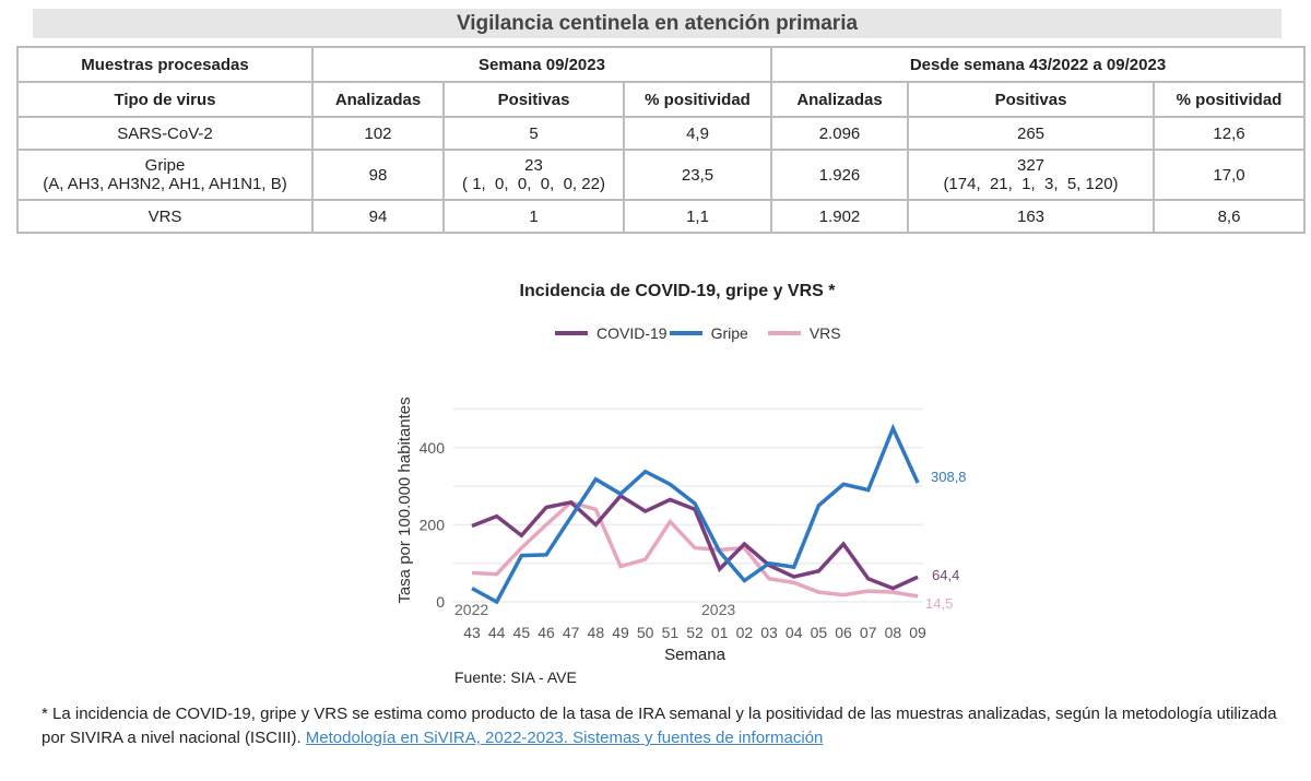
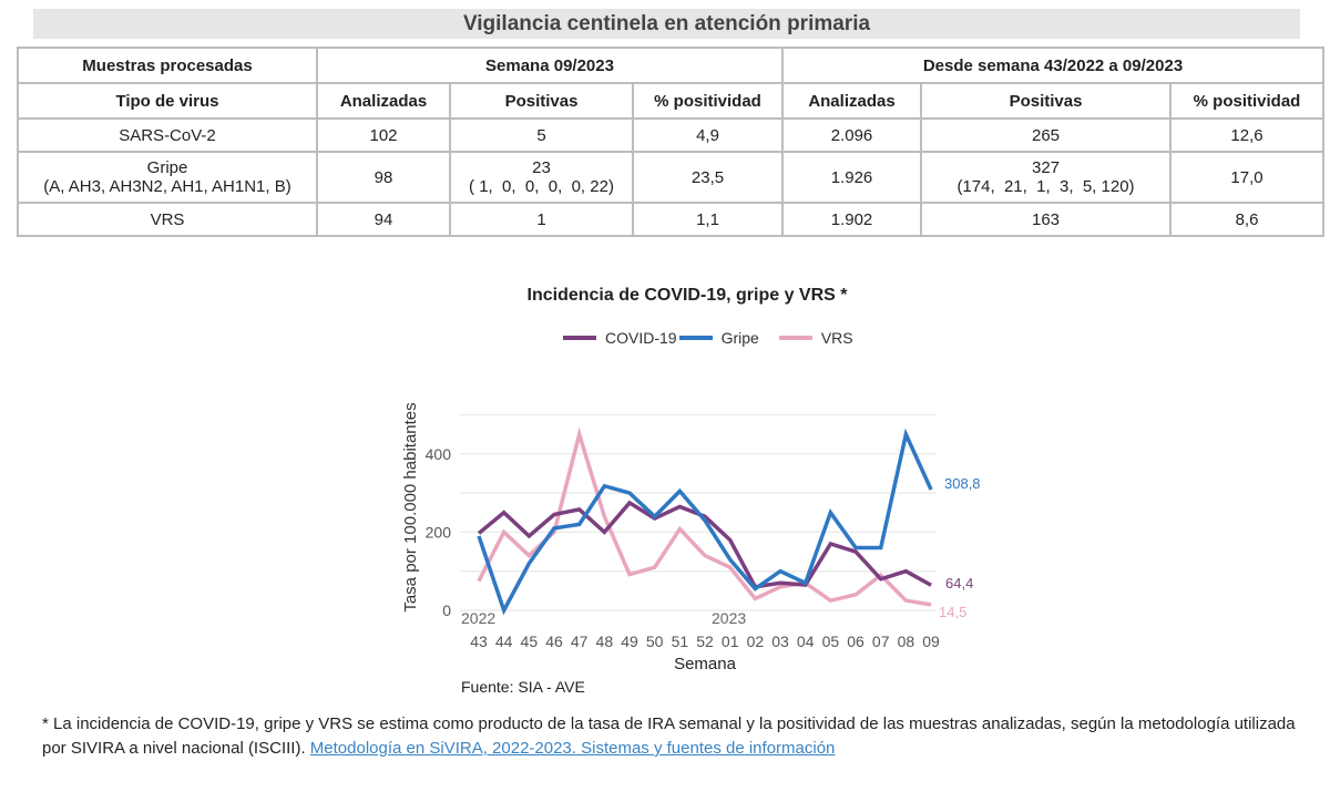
Gripe/43: 40 -> 190
COVID-19/44: 220 -> 250
VRS/44: 70 -> 200
COVID-19/45: 170 -> 190
Gripe/46: 120 -> 210
VRS/47: 260 -> 450
Gripe/49: 280 -> 300
Gripe/50: 340 -> 240
Gripe/52: 260 -> 230
COVID-19/01: 80 -> 180
VRS/01: 140 -> 110
COVID-19/02: 150 -> 60
VRS/02: 140 -> 30
COVID-19/03: 100 -> 70
Gripe/04: 90 -> 70
VRS/04: 50 -> 70
COVID-19/05: 80 -> 170
Gripe/06: 300 -> 160
VRS/06: 20 -> 40
COVID-19/07: 60 -> 80
Gripe/07: 290 -> 160
VRS/07: 30 -> 90
COVID-19/08: 40 -> 100
